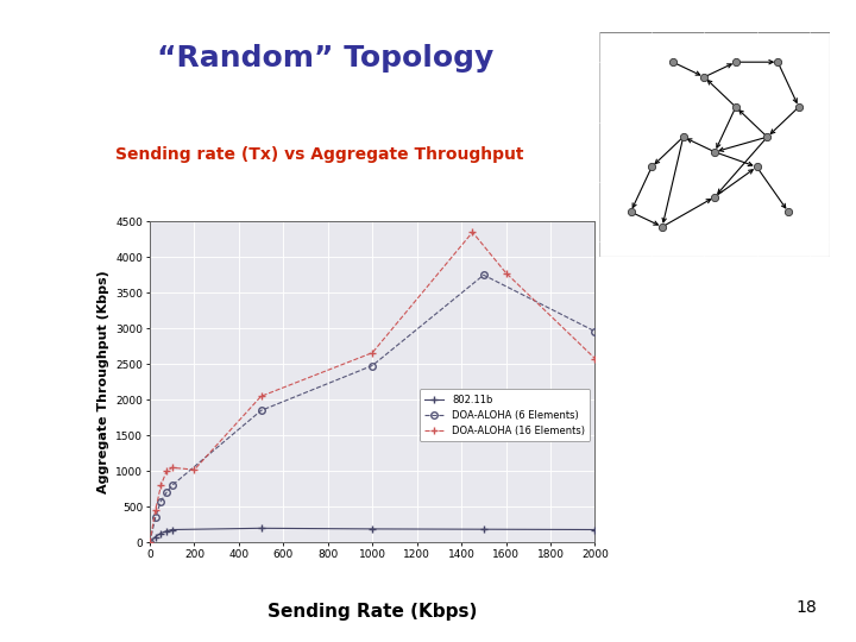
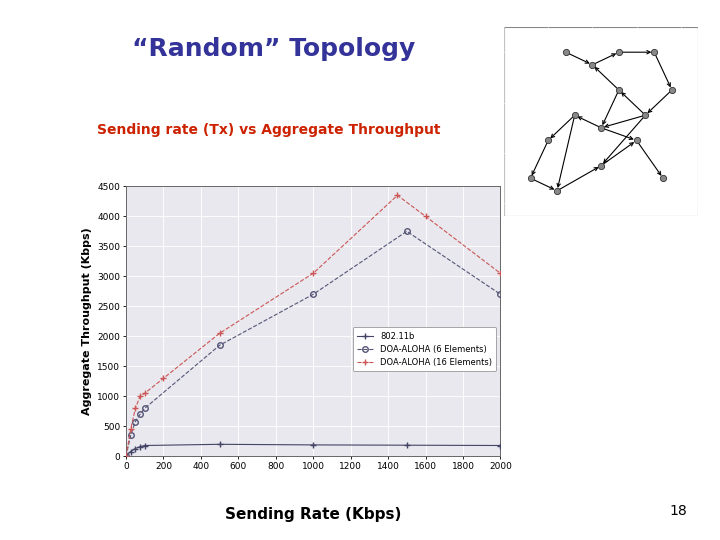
DOA-ALOHA (16 Elements)/200: 1020 -> 1300
DOA-ALOHA (6 Elements)/1000: 2480 -> 2700
DOA-ALOHA (16 Elements)/1000: 2660 -> 3050
DOA-ALOHA (16 Elements)/1600: 3780 -> 4000
DOA-ALOHA (6 Elements)/2000: 2960 -> 2700
DOA-ALOHA (16 Elements)/2000: 2580 -> 3050
